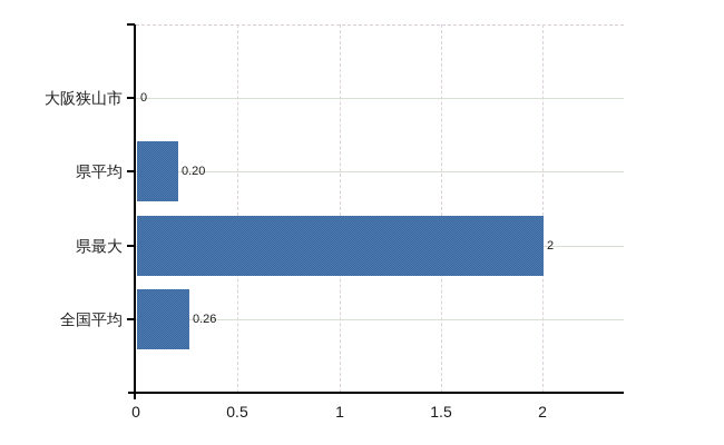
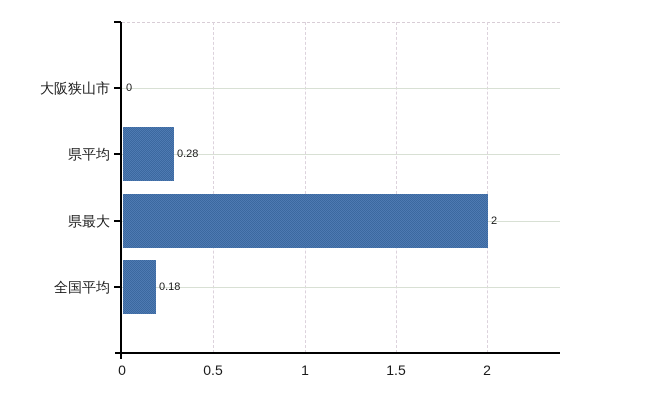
県平均: 0.20 -> 0.28
全国平均: 0.26 -> 0.18
